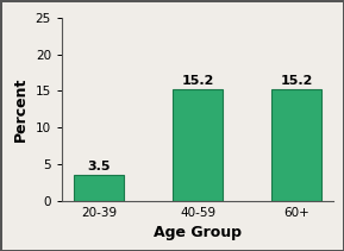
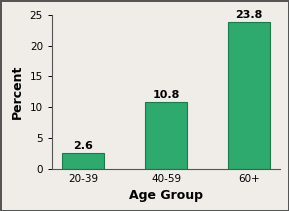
20-39: 3.5 -> 2.6
40-59: 15.2 -> 10.8
60+: 15.2 -> 23.8
